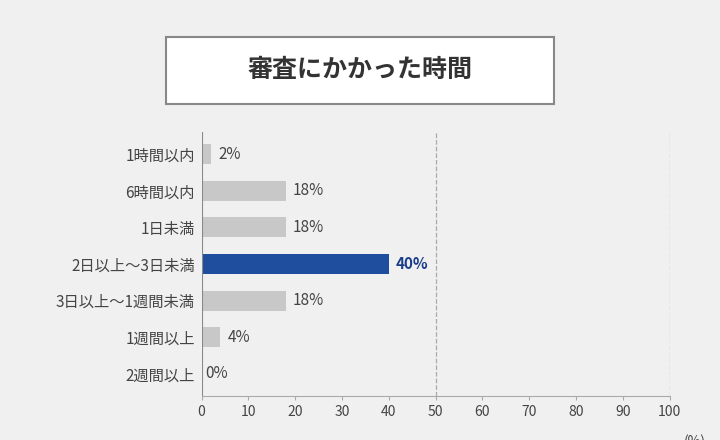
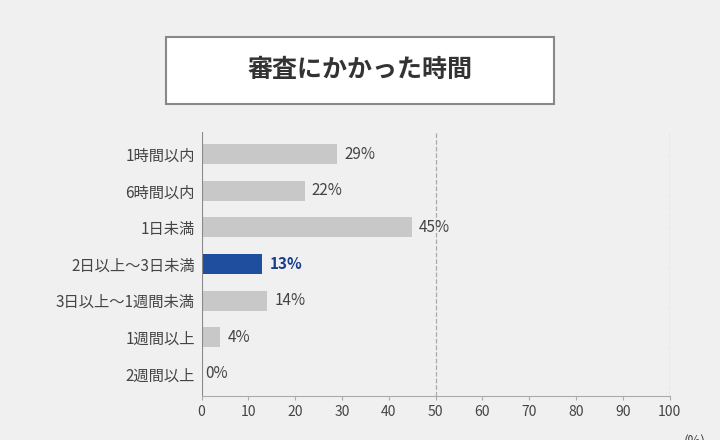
1時間以内: 2% -> 29%
6時間以内: 18% -> 22%
1日未満: 18% -> 45%
2日以上～3日未満: 40% -> 13%
3日以上～1週間未満: 18% -> 14%
